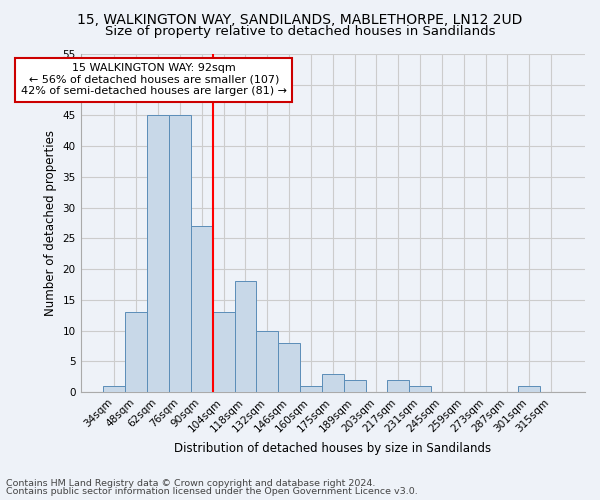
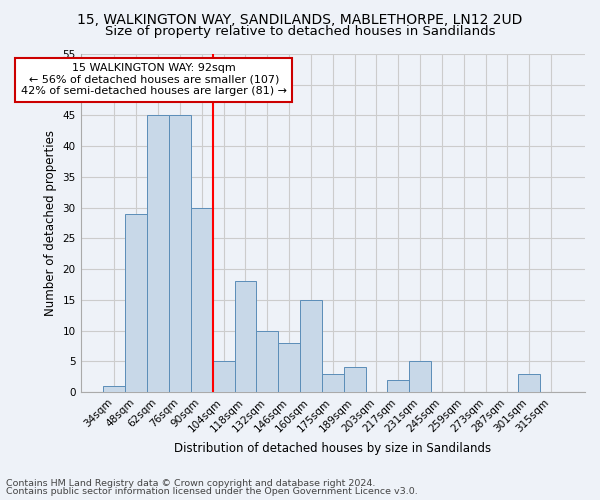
48sqm: 13 -> 29
90sqm: 27 -> 30
104sqm: 13 -> 5
160sqm: 1 -> 15
189sqm: 2 -> 4
231sqm: 1 -> 5
301sqm: 1 -> 3
